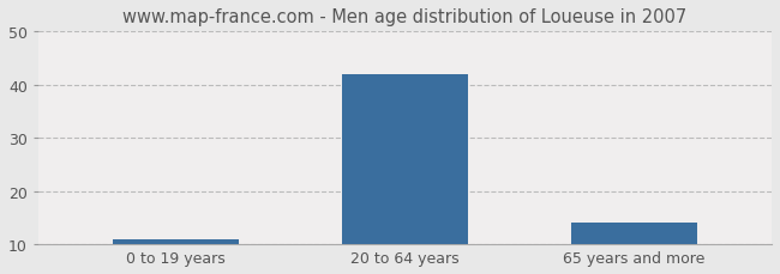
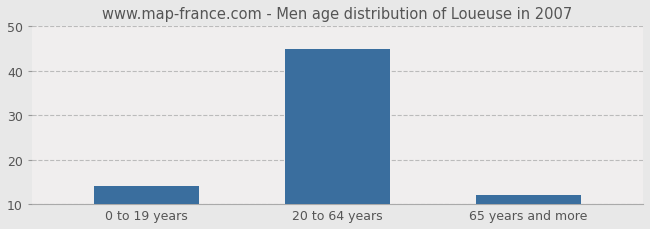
0 to 19 years: 11 -> 14
20 to 64 years: 42 -> 45
65 years and more: 14 -> 12
